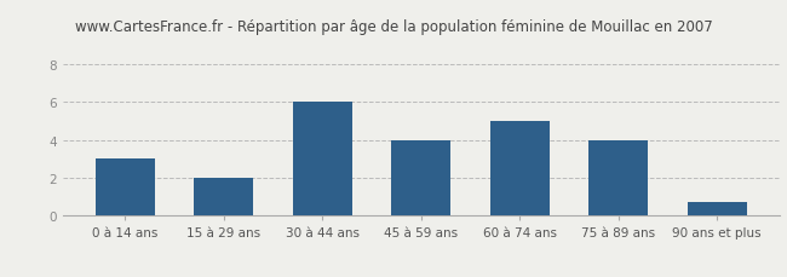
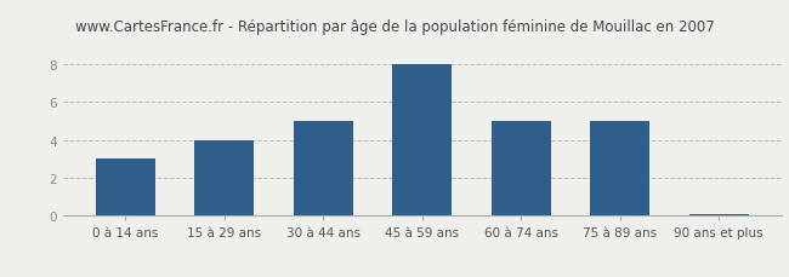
15 à 29 ans: 2.0 -> 4.0
30 à 44 ans: 6.0 -> 5.0
45 à 59 ans: 4.0 -> 8.0
75 à 89 ans: 4.0 -> 5.0
90 ans et plus: 0.7 -> 0.1
